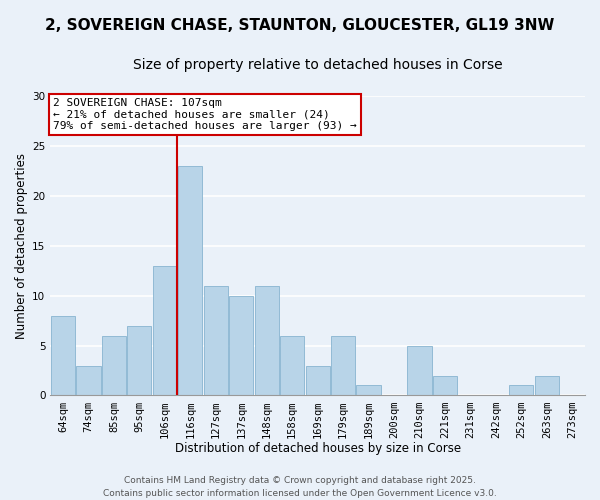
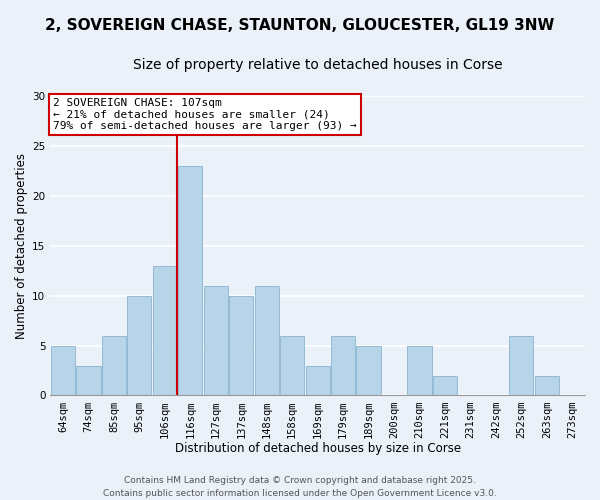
64sqm: 8 -> 5
95sqm: 7 -> 10
189sqm: 1 -> 5
252sqm: 1 -> 6
